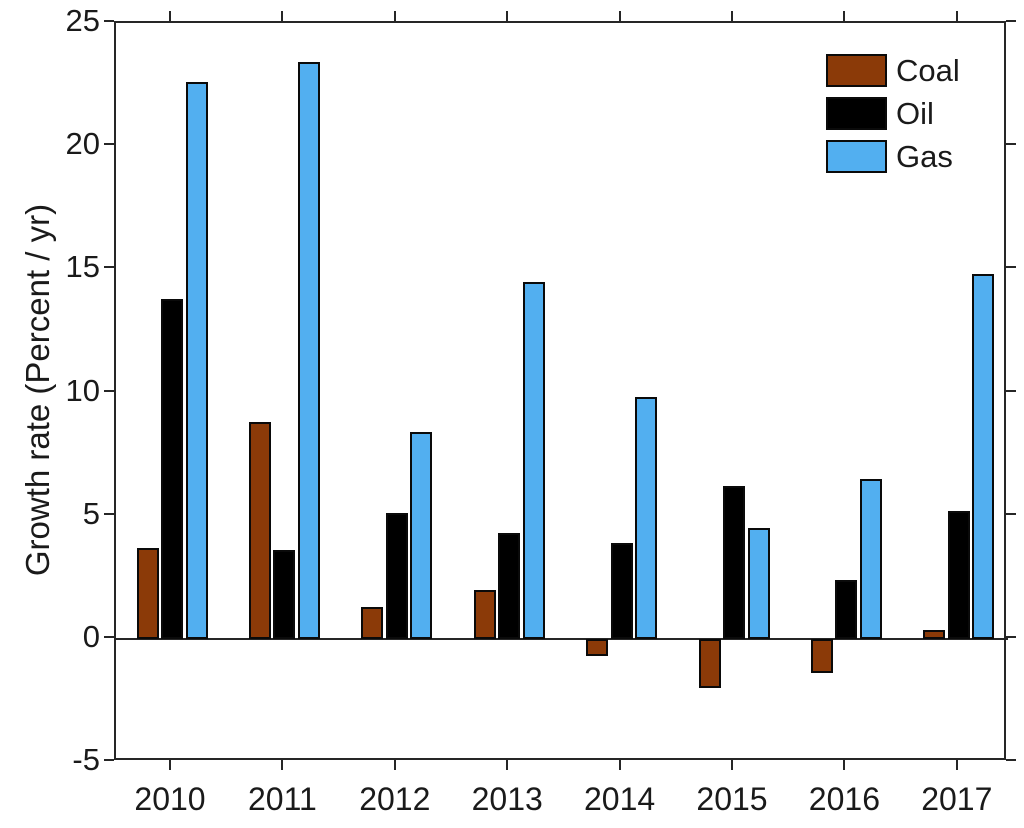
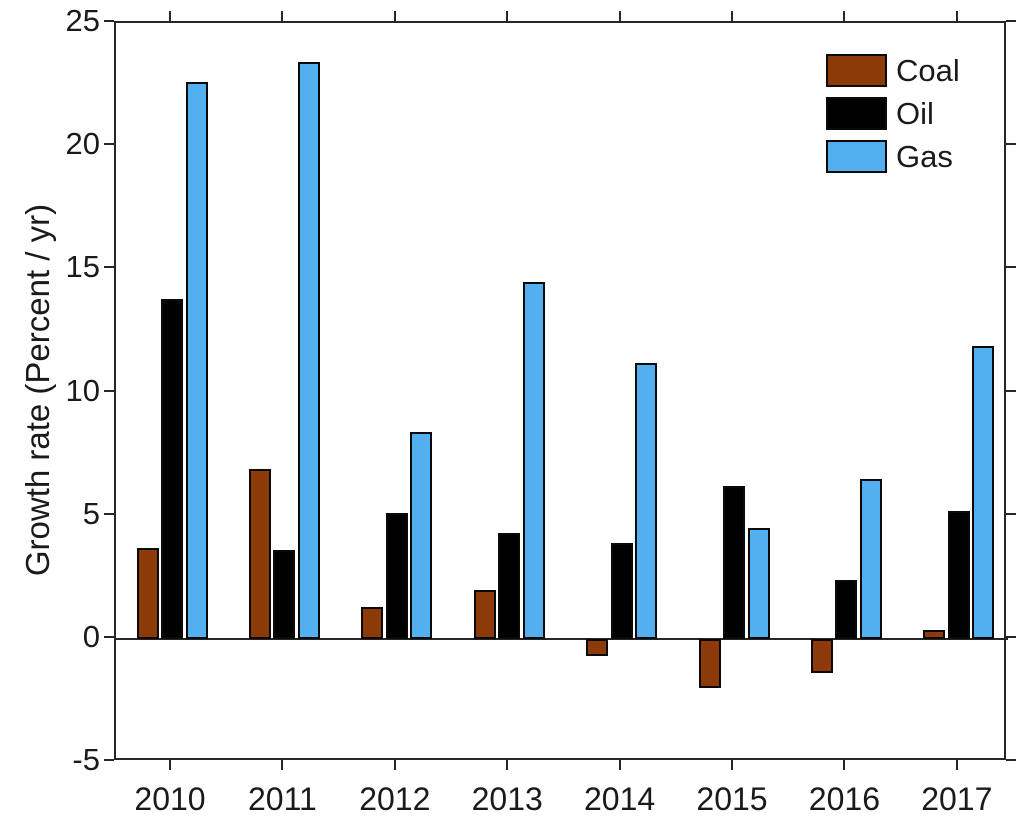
Coal/2011: 8.8 -> 6.9
Gas/2014: 9.8 -> 11.2
Gas/2017: 14.8 -> 11.9
